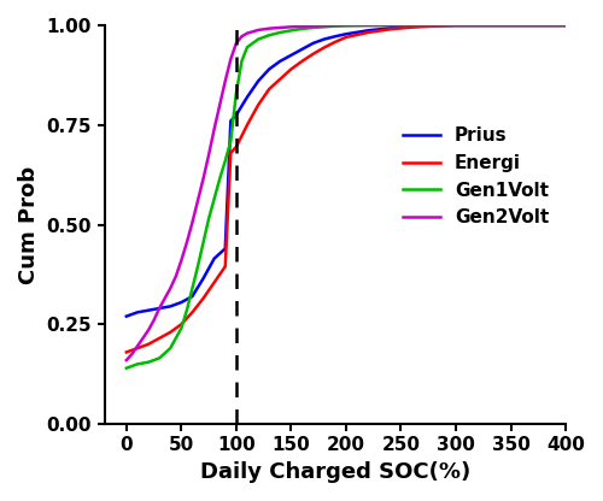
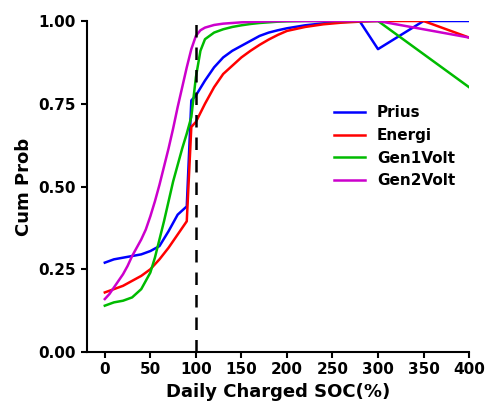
Prius/300: 1.000 -> 0.915
Energi/400: 1.000 -> 0.950
Gen1Volt/400: 1.000 -> 0.800
Gen2Volt/400: 1.000 -> 0.950
